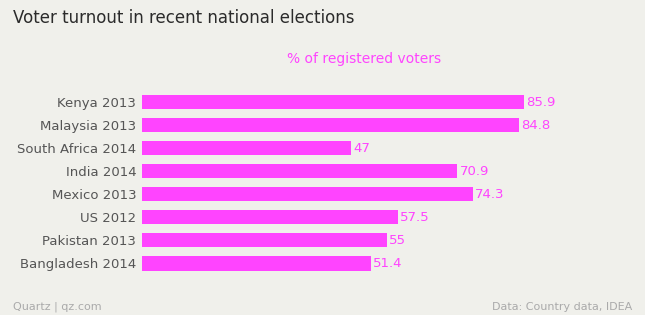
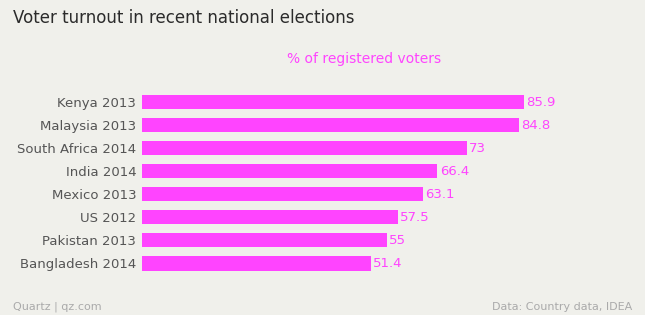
South Africa 2014: 47 -> 73
India 2014: 70.9 -> 66.4
Mexico 2013: 74.3 -> 63.1
